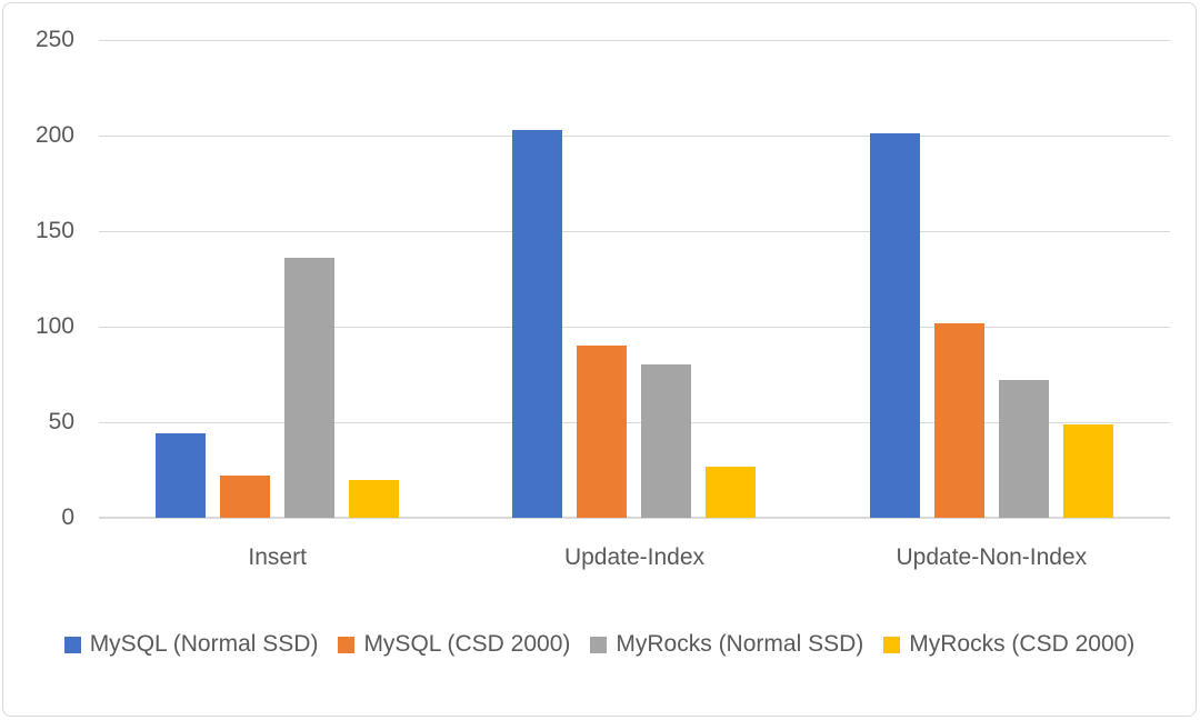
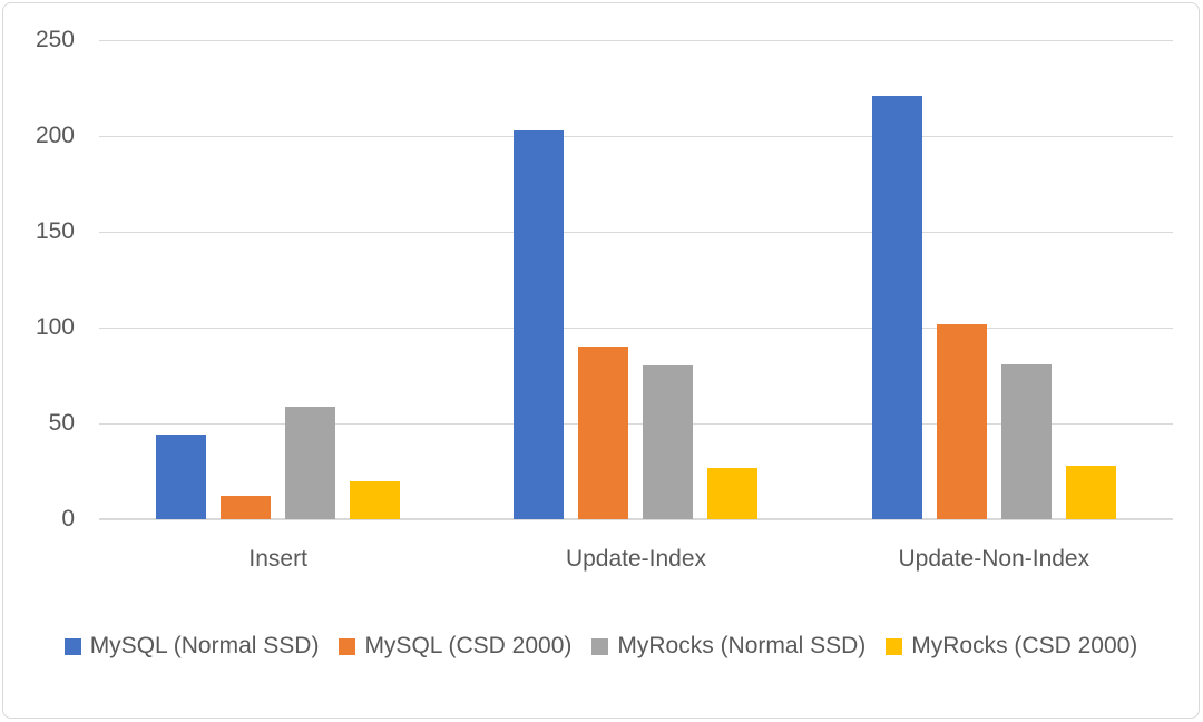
MySQL (CSD 2000)/Insert: 22 -> 12
MyRocks (Normal SSD)/Insert: 136 -> 59
MySQL (Normal SSD)/Update-Non-Index: 201 -> 221
MyRocks (Normal SSD)/Update-Non-Index: 72 -> 81
MyRocks (CSD 2000)/Update-Non-Index: 49 -> 28
